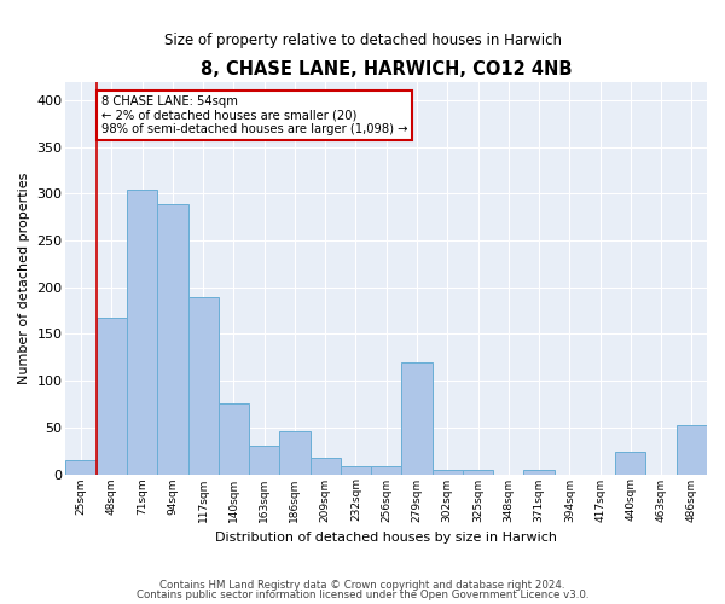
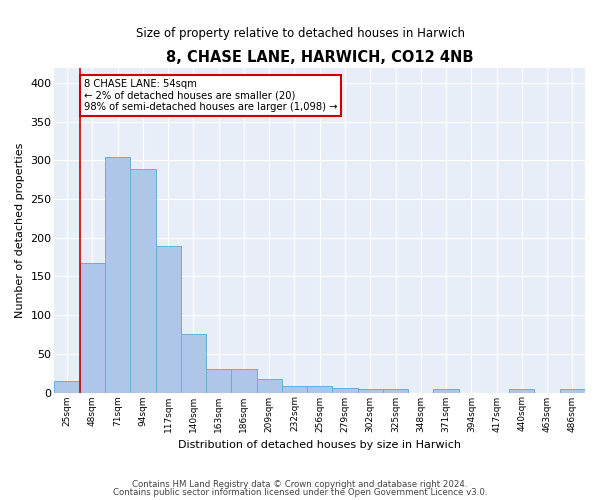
186sqm: 46 -> 31
279sqm: 120 -> 6
440sqm: 24 -> 4
486sqm: 52 -> 4
